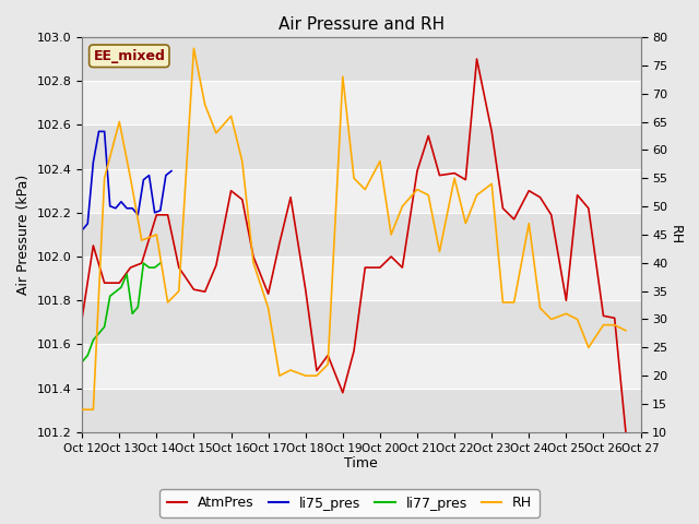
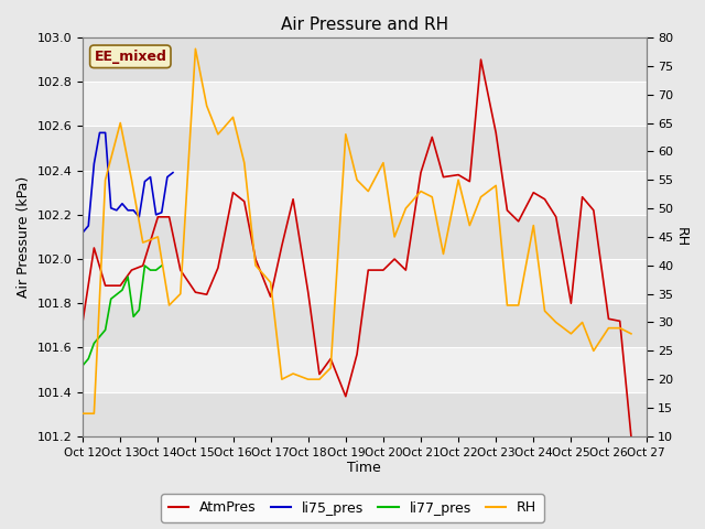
RH/Oct 17: 32 -> 37
RH/Oct 19: 73 -> 63
RH/Oct 25: 31 -> 28
